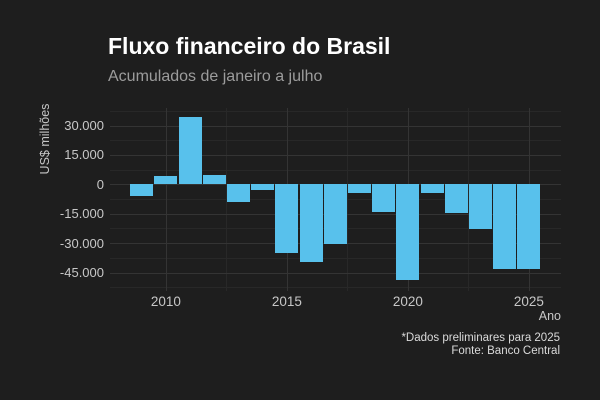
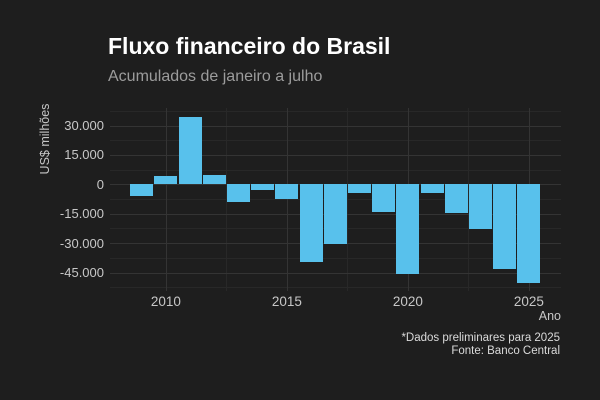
2015: -35000 -> -8000
2020: -49000 -> -46000
2025: -43000 -> -50000
